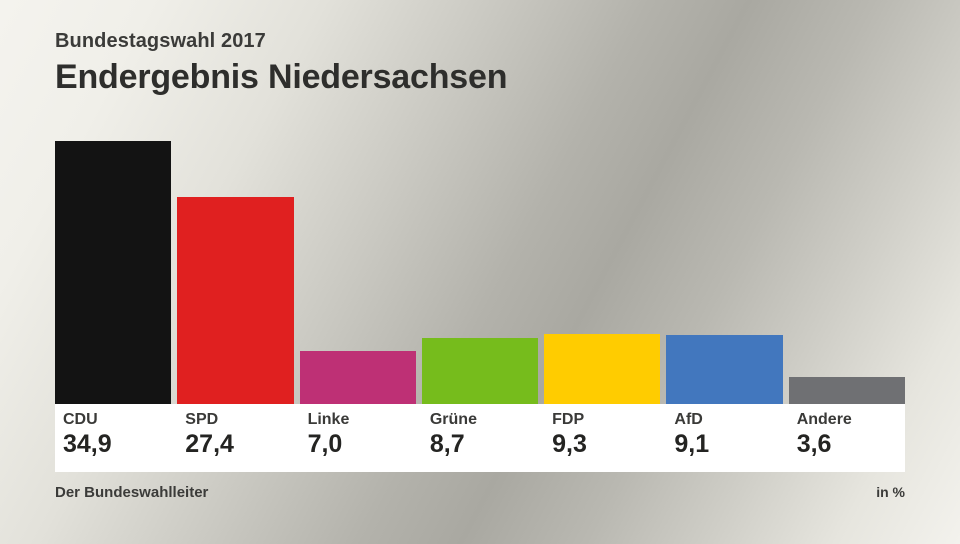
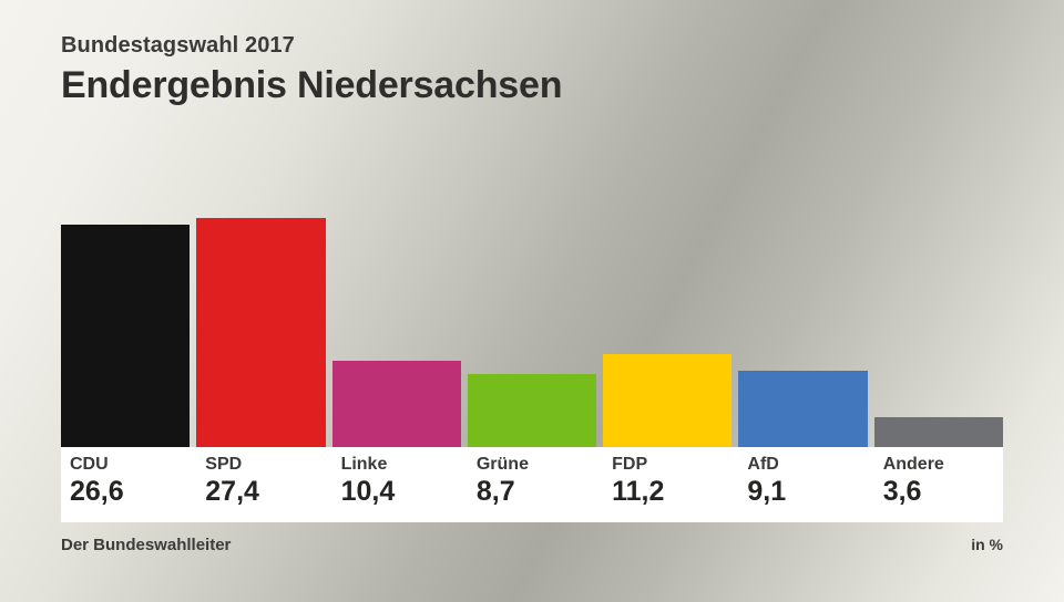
CDU: 34,9 -> 26,6
Linke: 7,0 -> 10,4
FDP: 9,3 -> 11,2
